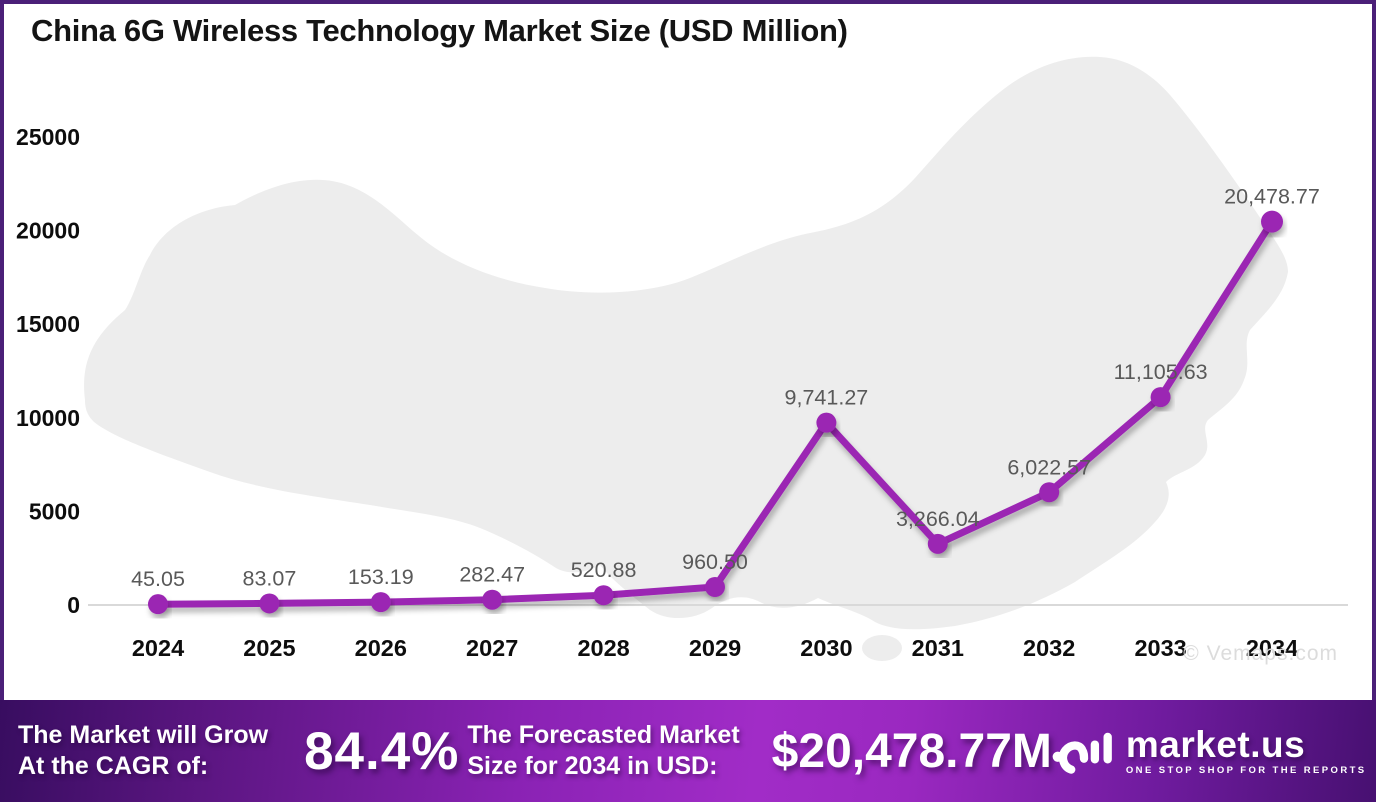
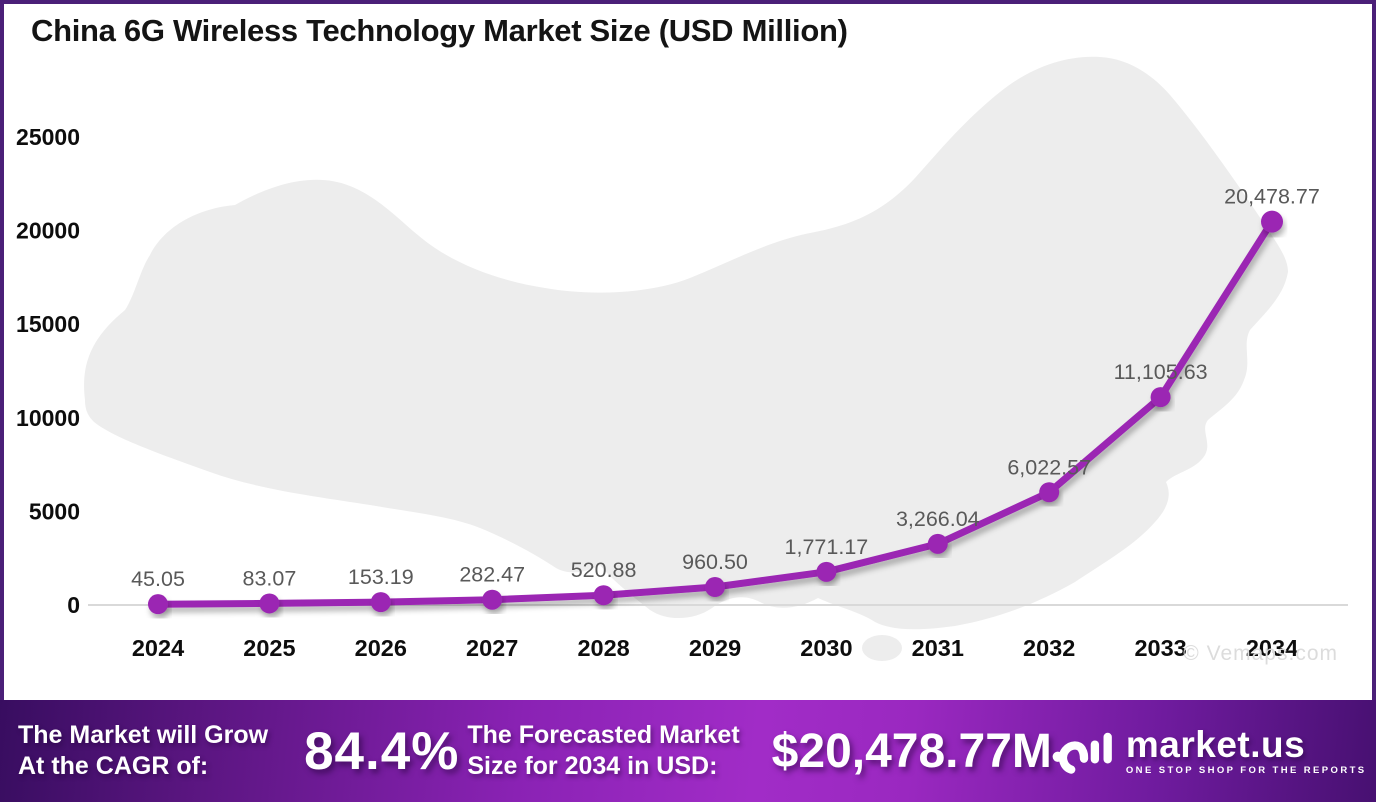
2030: 9,741.27 -> 1,771.17
